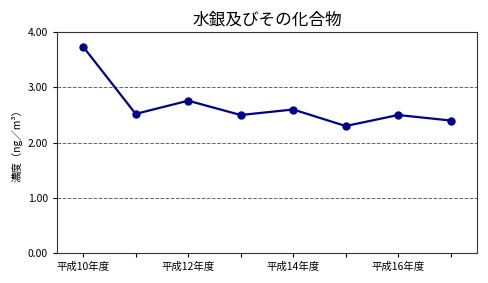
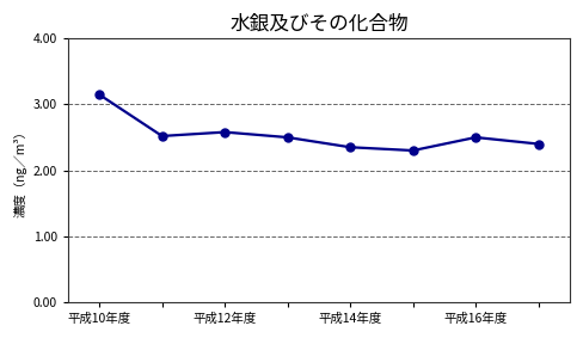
平成10年度: 3.74 -> 3.15
平成12年度: 2.76 -> 2.58
平成14年度: 2.60 -> 2.35
